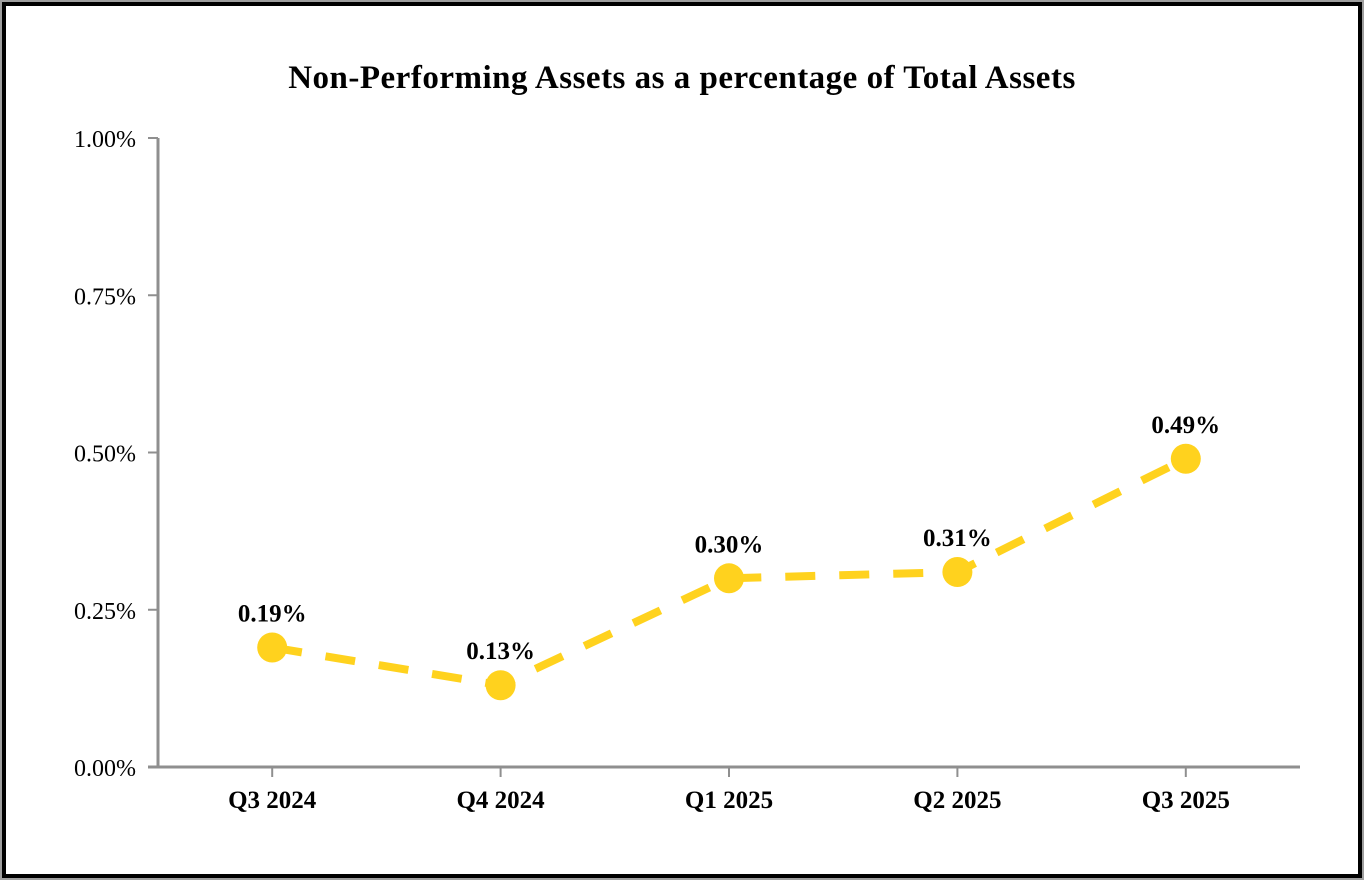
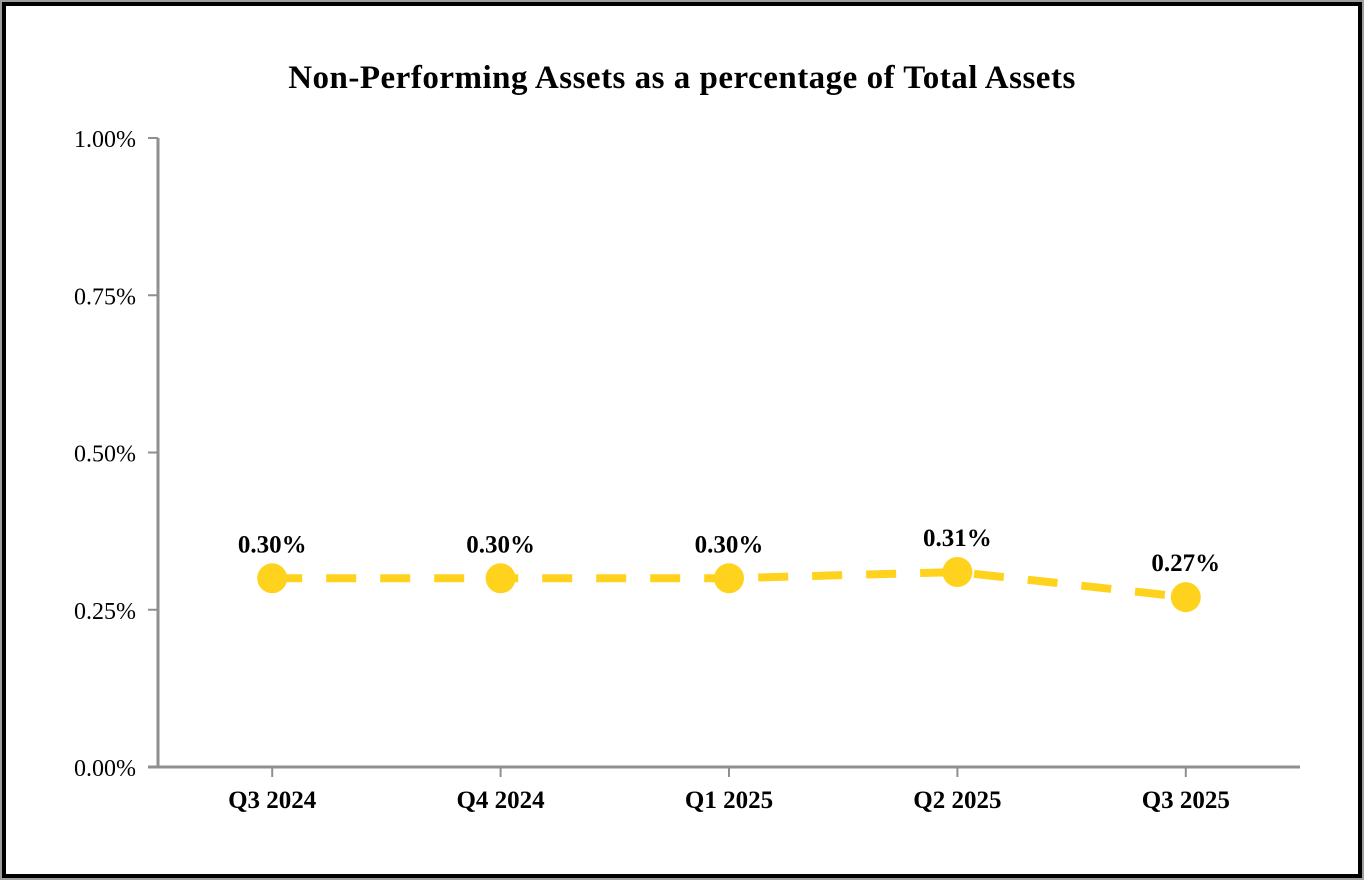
Q3 2024: 0.19% -> 0.30%
Q4 2024: 0.13% -> 0.30%
Q3 2025: 0.49% -> 0.27%
